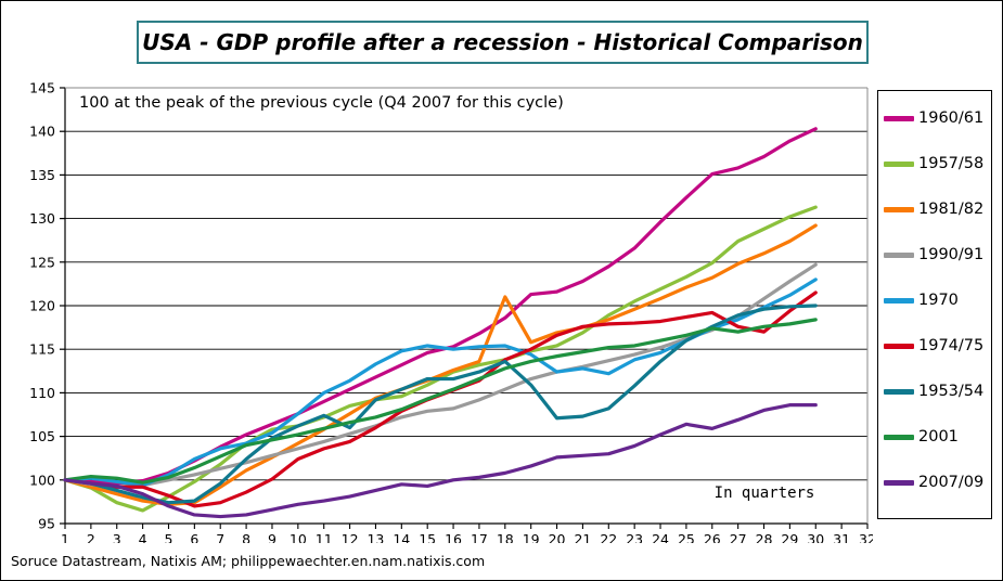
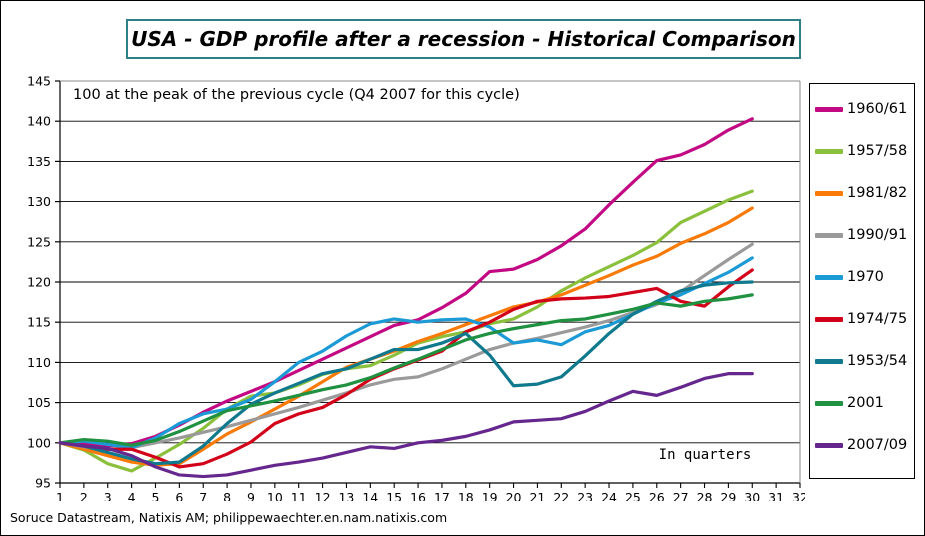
1953/54/12: 106 -> 109
1981/82/18: 121 -> 115
